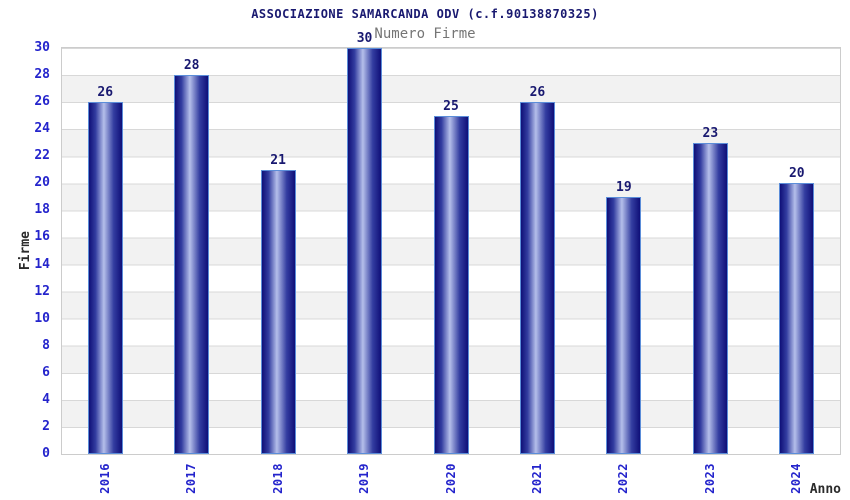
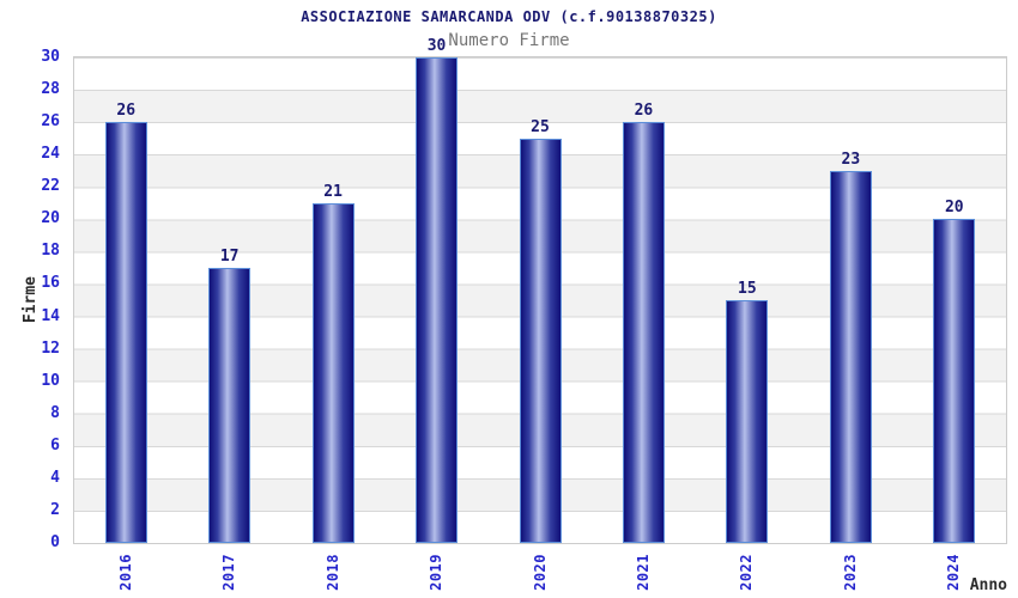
2017: 28 -> 17
2022: 19 -> 15
